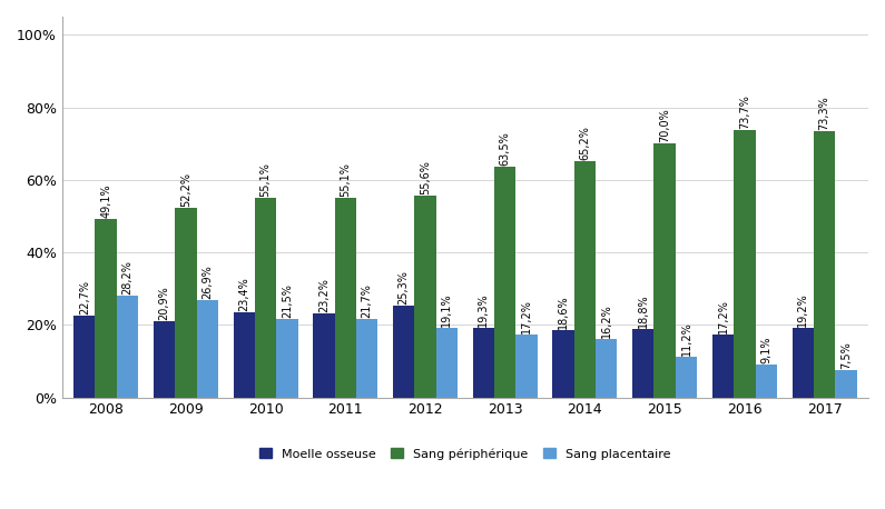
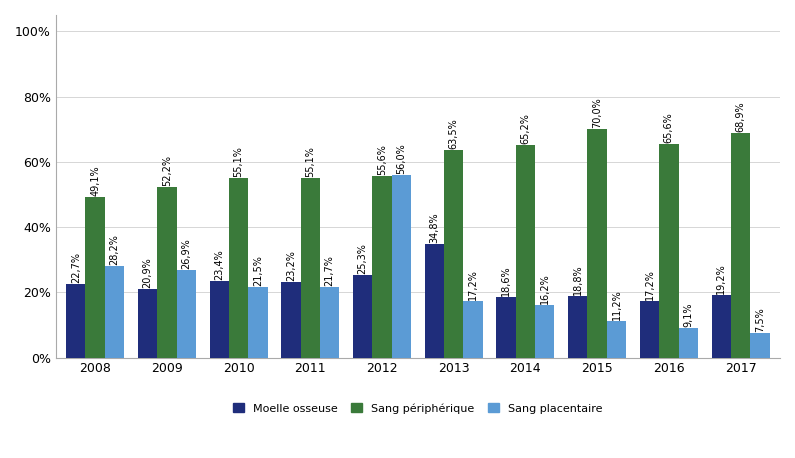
Sang placentaire/2012: 19,1% -> 56,0%
Moelle osseuse/2013: 19,3% -> 34,8%
Sang périphérique/2016: 73,7% -> 65,6%
Sang périphérique/2017: 73,3% -> 68,9%
